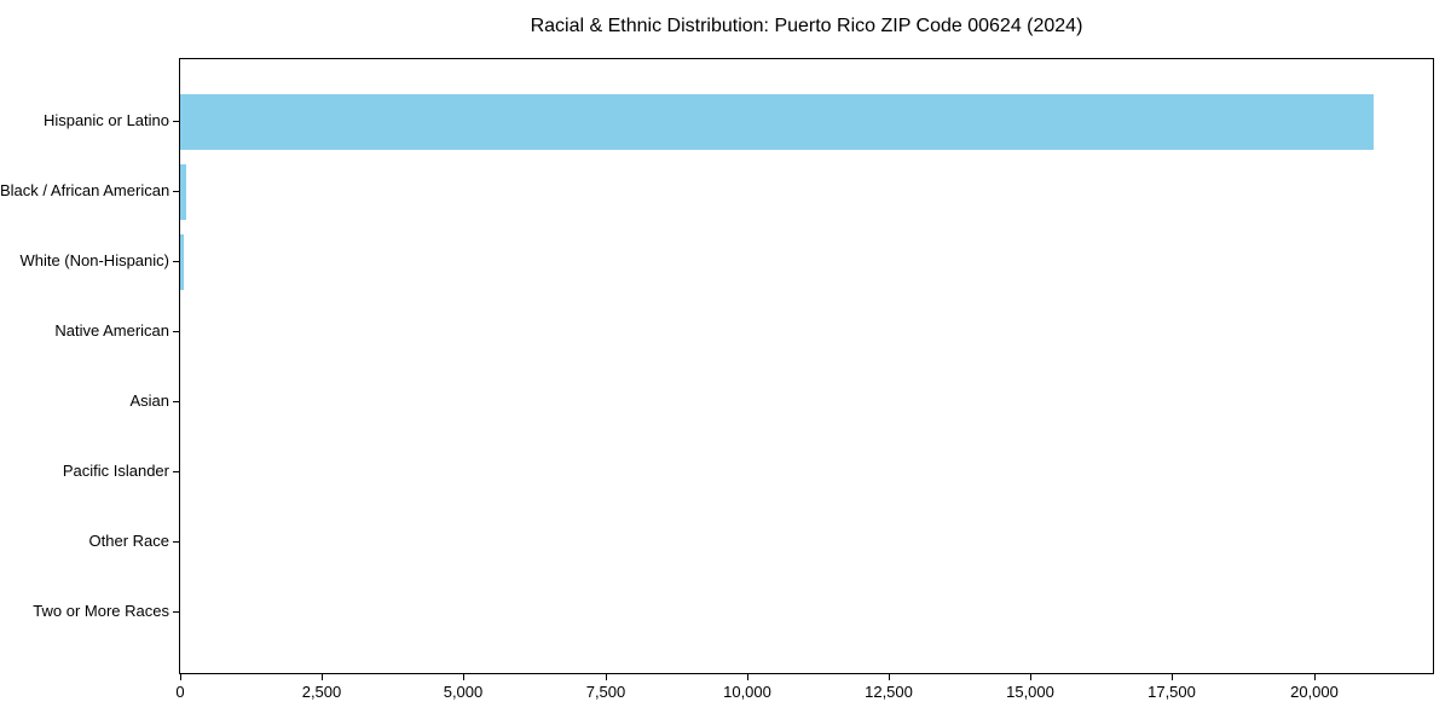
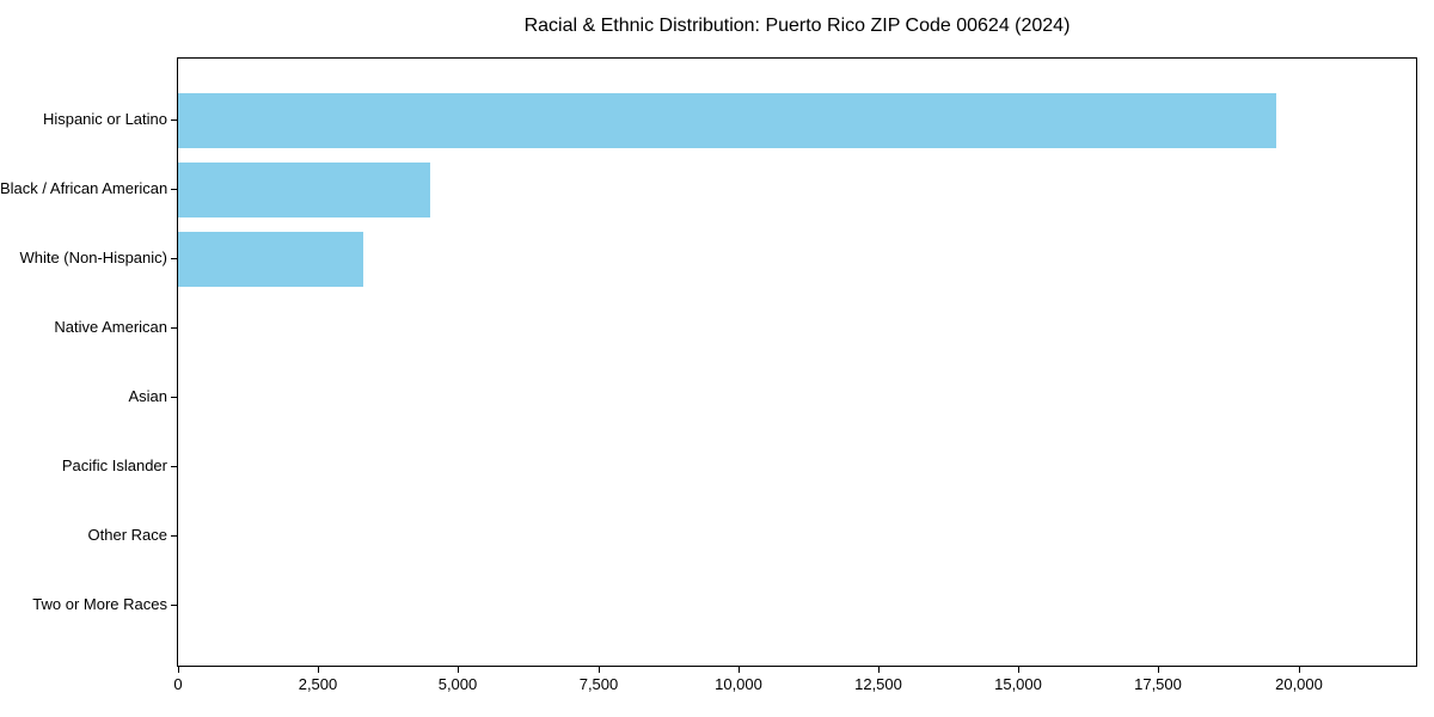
Hispanic or Latino: 21000 -> 19600
Black / African American: 100 -> 4500
White (Non-Hispanic): 100 -> 3300
